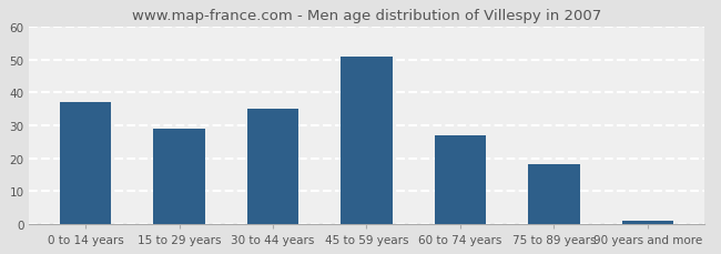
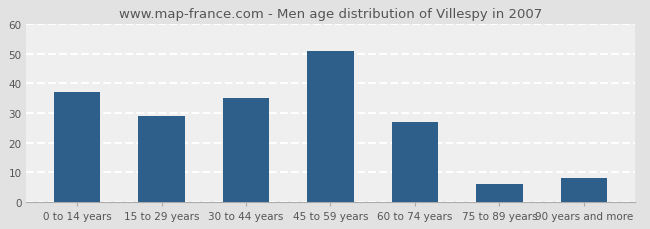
75 to 89 years: 18 -> 6
90 years and more: 1 -> 8
